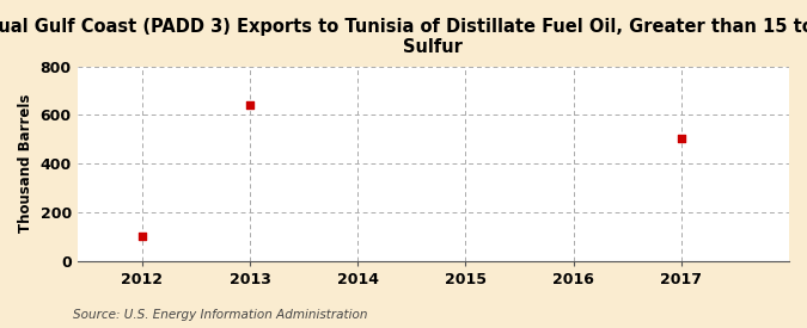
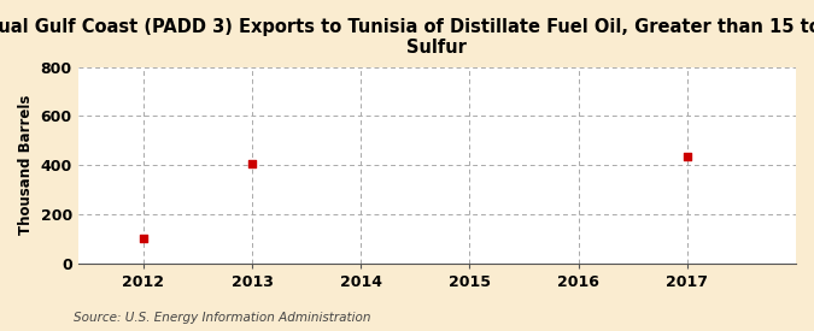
2013: 643 -> 405
2017: 505 -> 435
